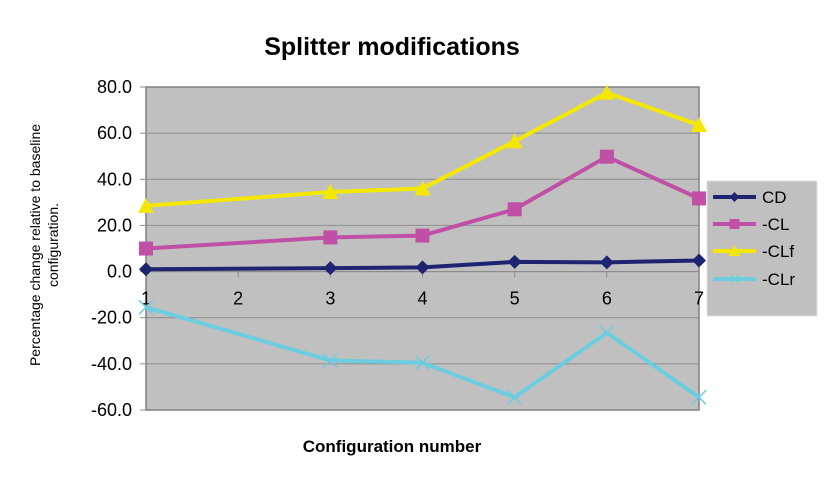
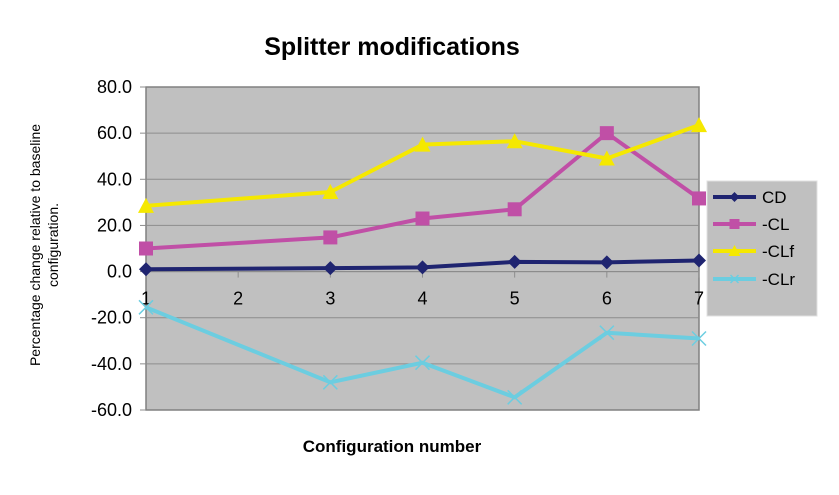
-CLr/3: -38 -> -48
-CL/4: 16 -> 23
-CLf/4: 36 -> 55
-CL/6: 50 -> 60
-CLf/6: 78 -> 49
-CLr/7: -54 -> -29
